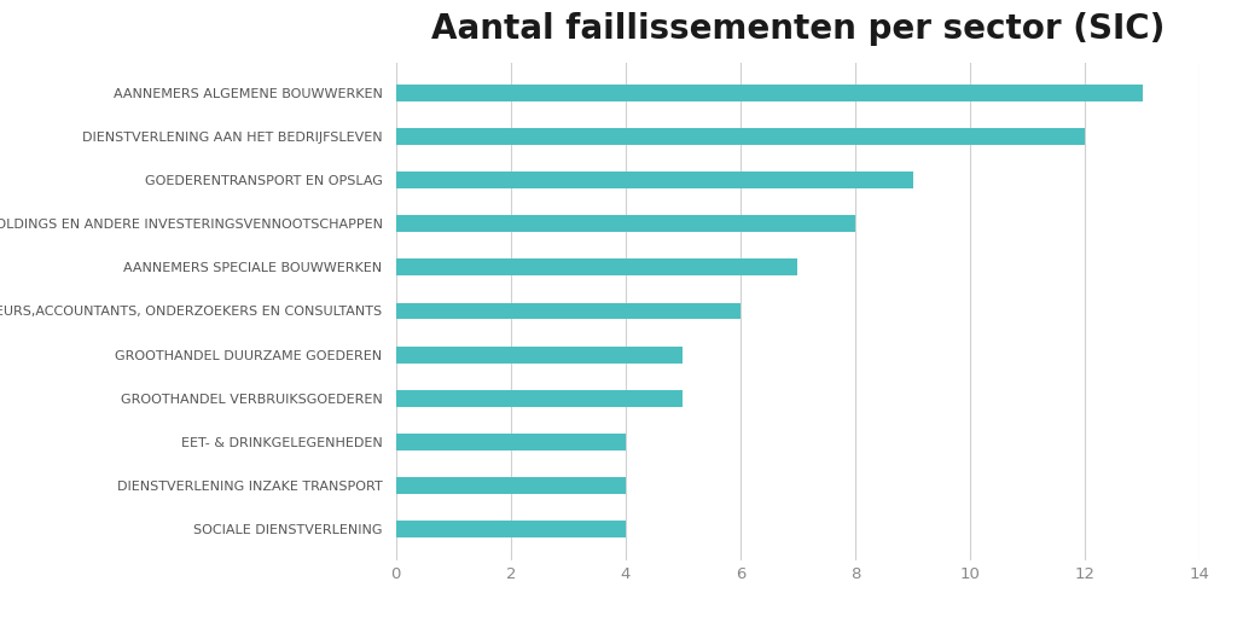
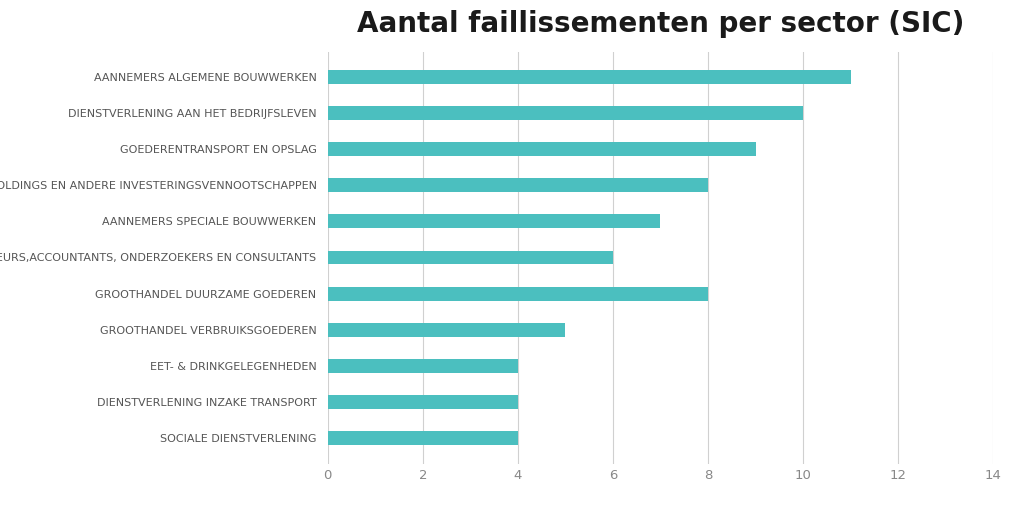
AANNEMERS ALGEMENE BOUWWERKEN: 13 -> 11
DIENSTVERLENING AAN HET BEDRIJFSLEVEN: 12 -> 10
GROOTHANDEL DUURZAME GOEDEREN: 5 -> 8
